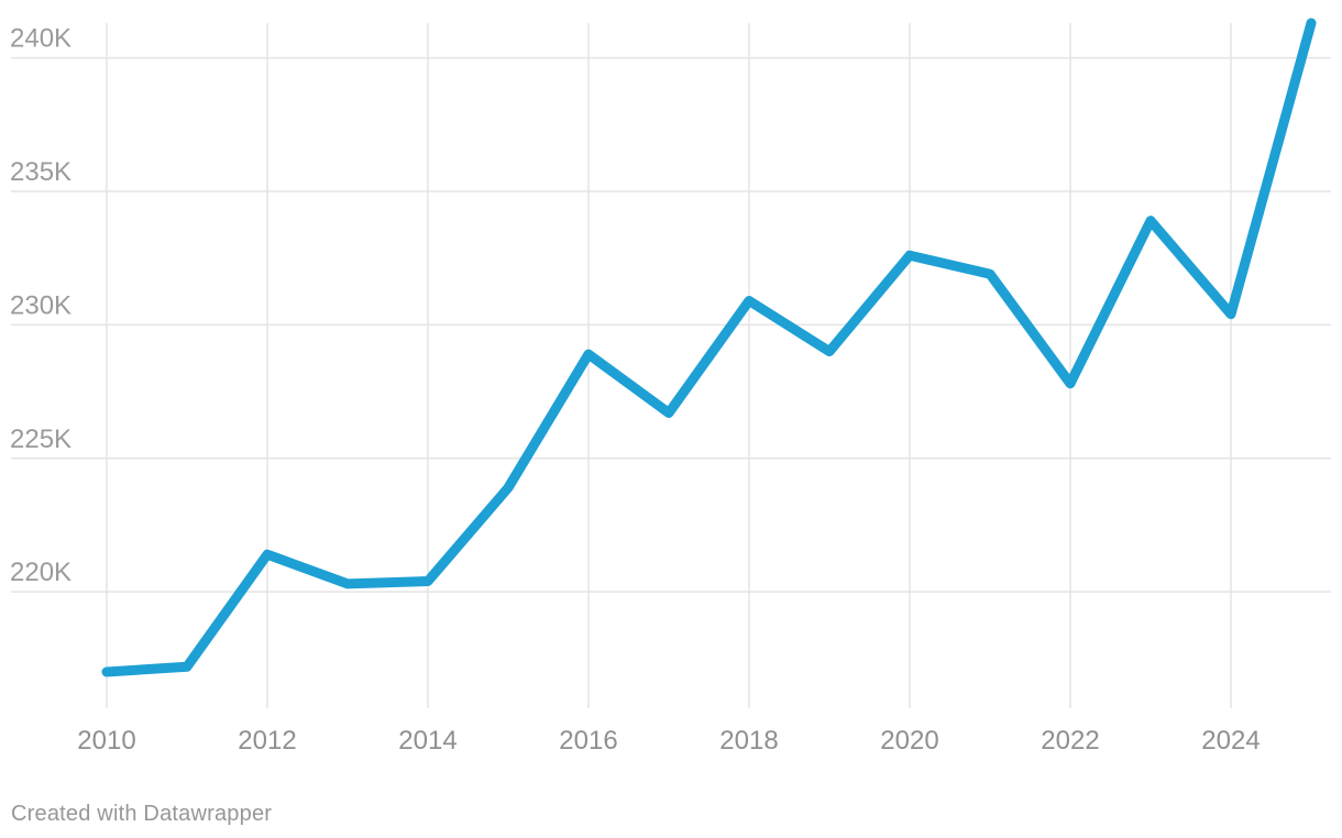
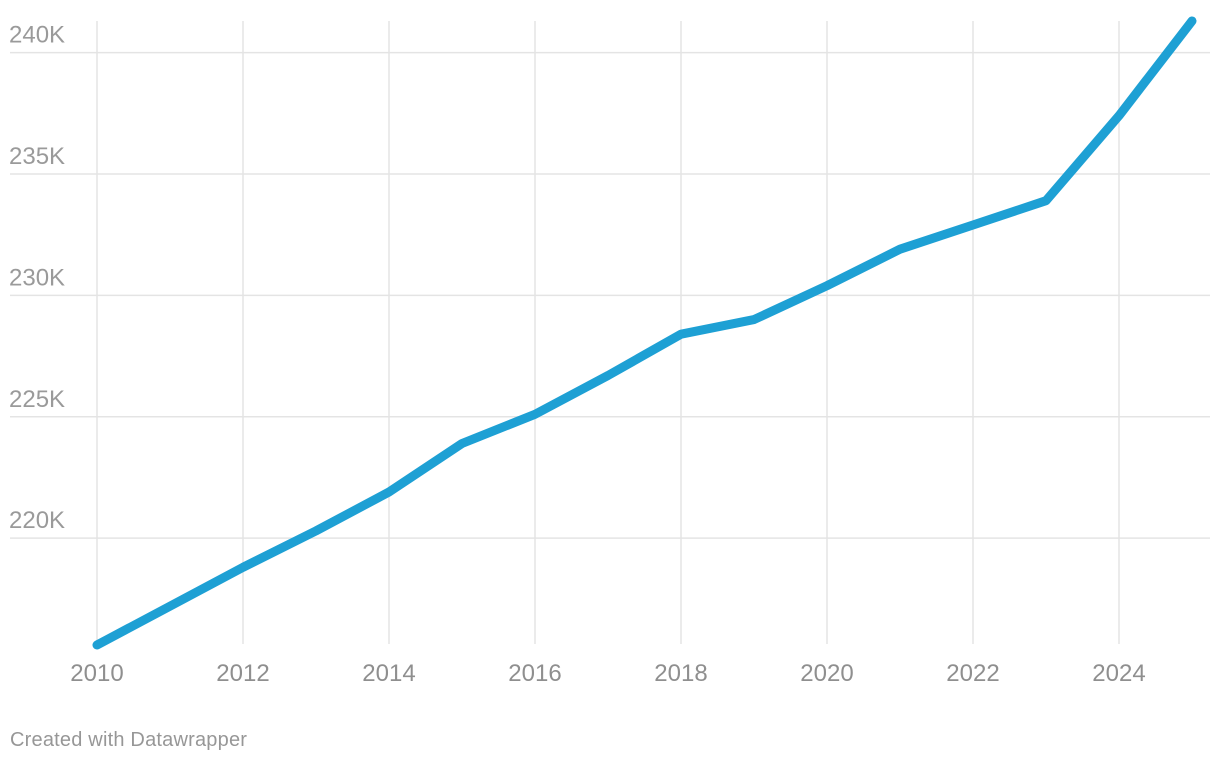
2010: 217.0K -> 215.6K
2012: 221.4K -> 218.8K
2014: 220.4K -> 221.9K
2016: 228.9K -> 225.1K
2018: 230.9K -> 228.4K
2020: 232.6K -> 230.4K
2022: 227.8K -> 232.9K
2024: 230.4K -> 237.4K
